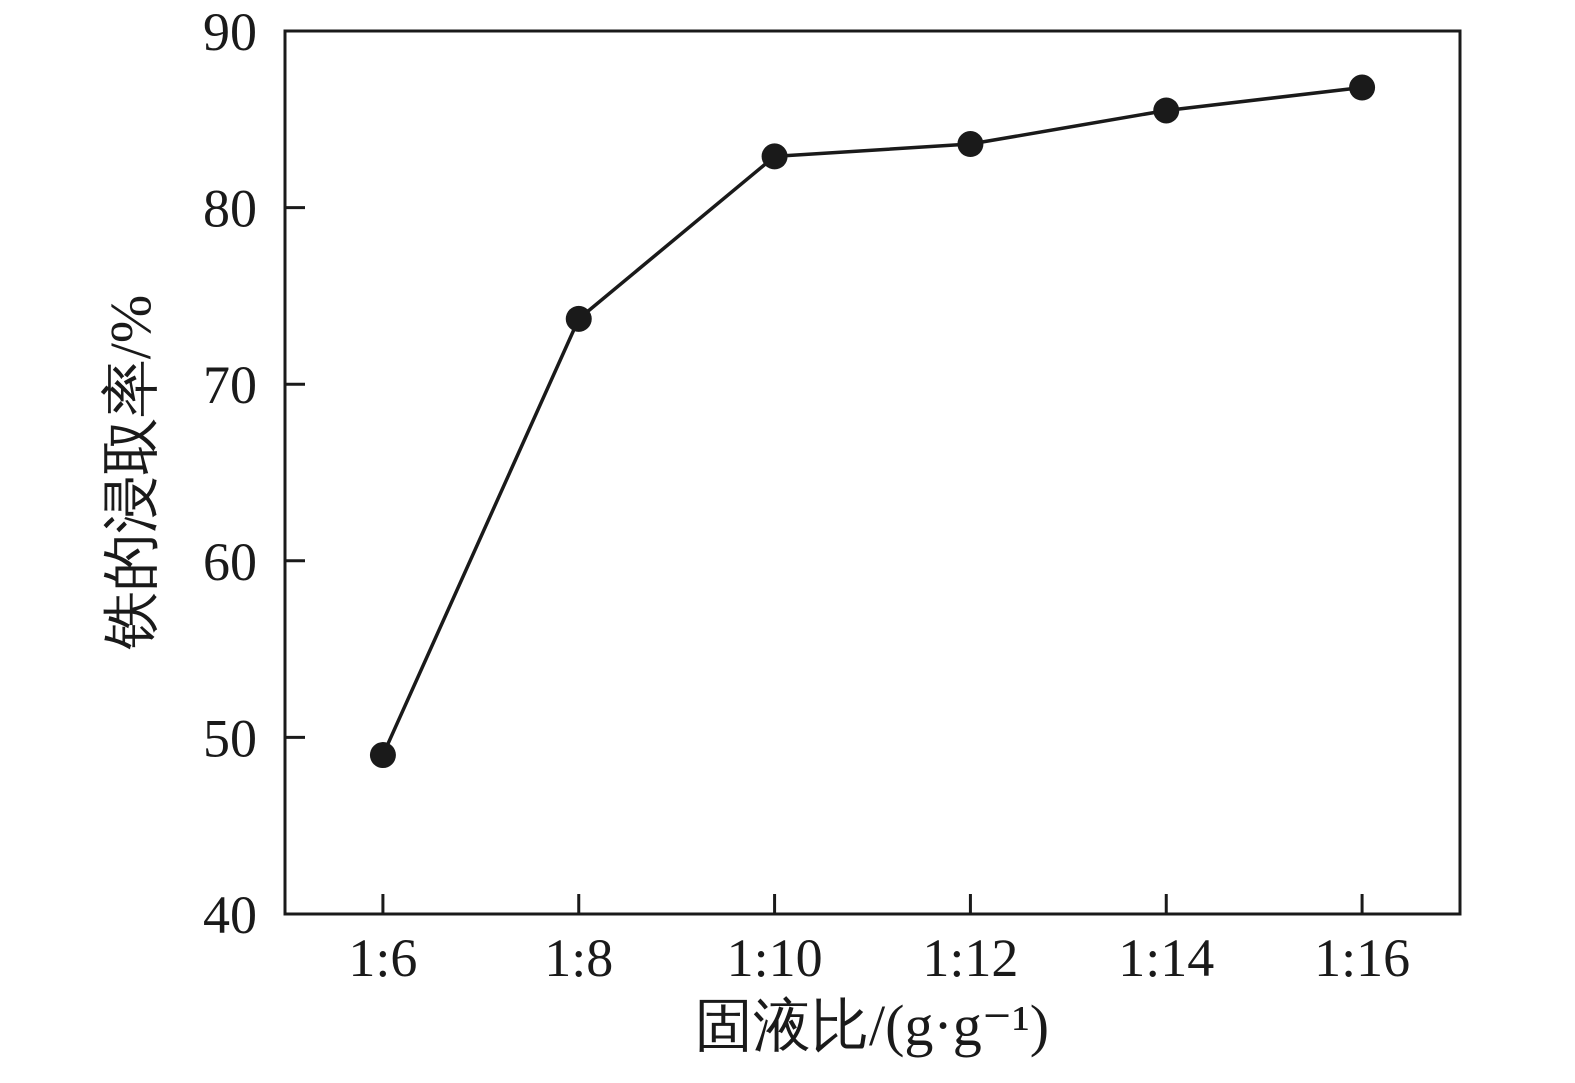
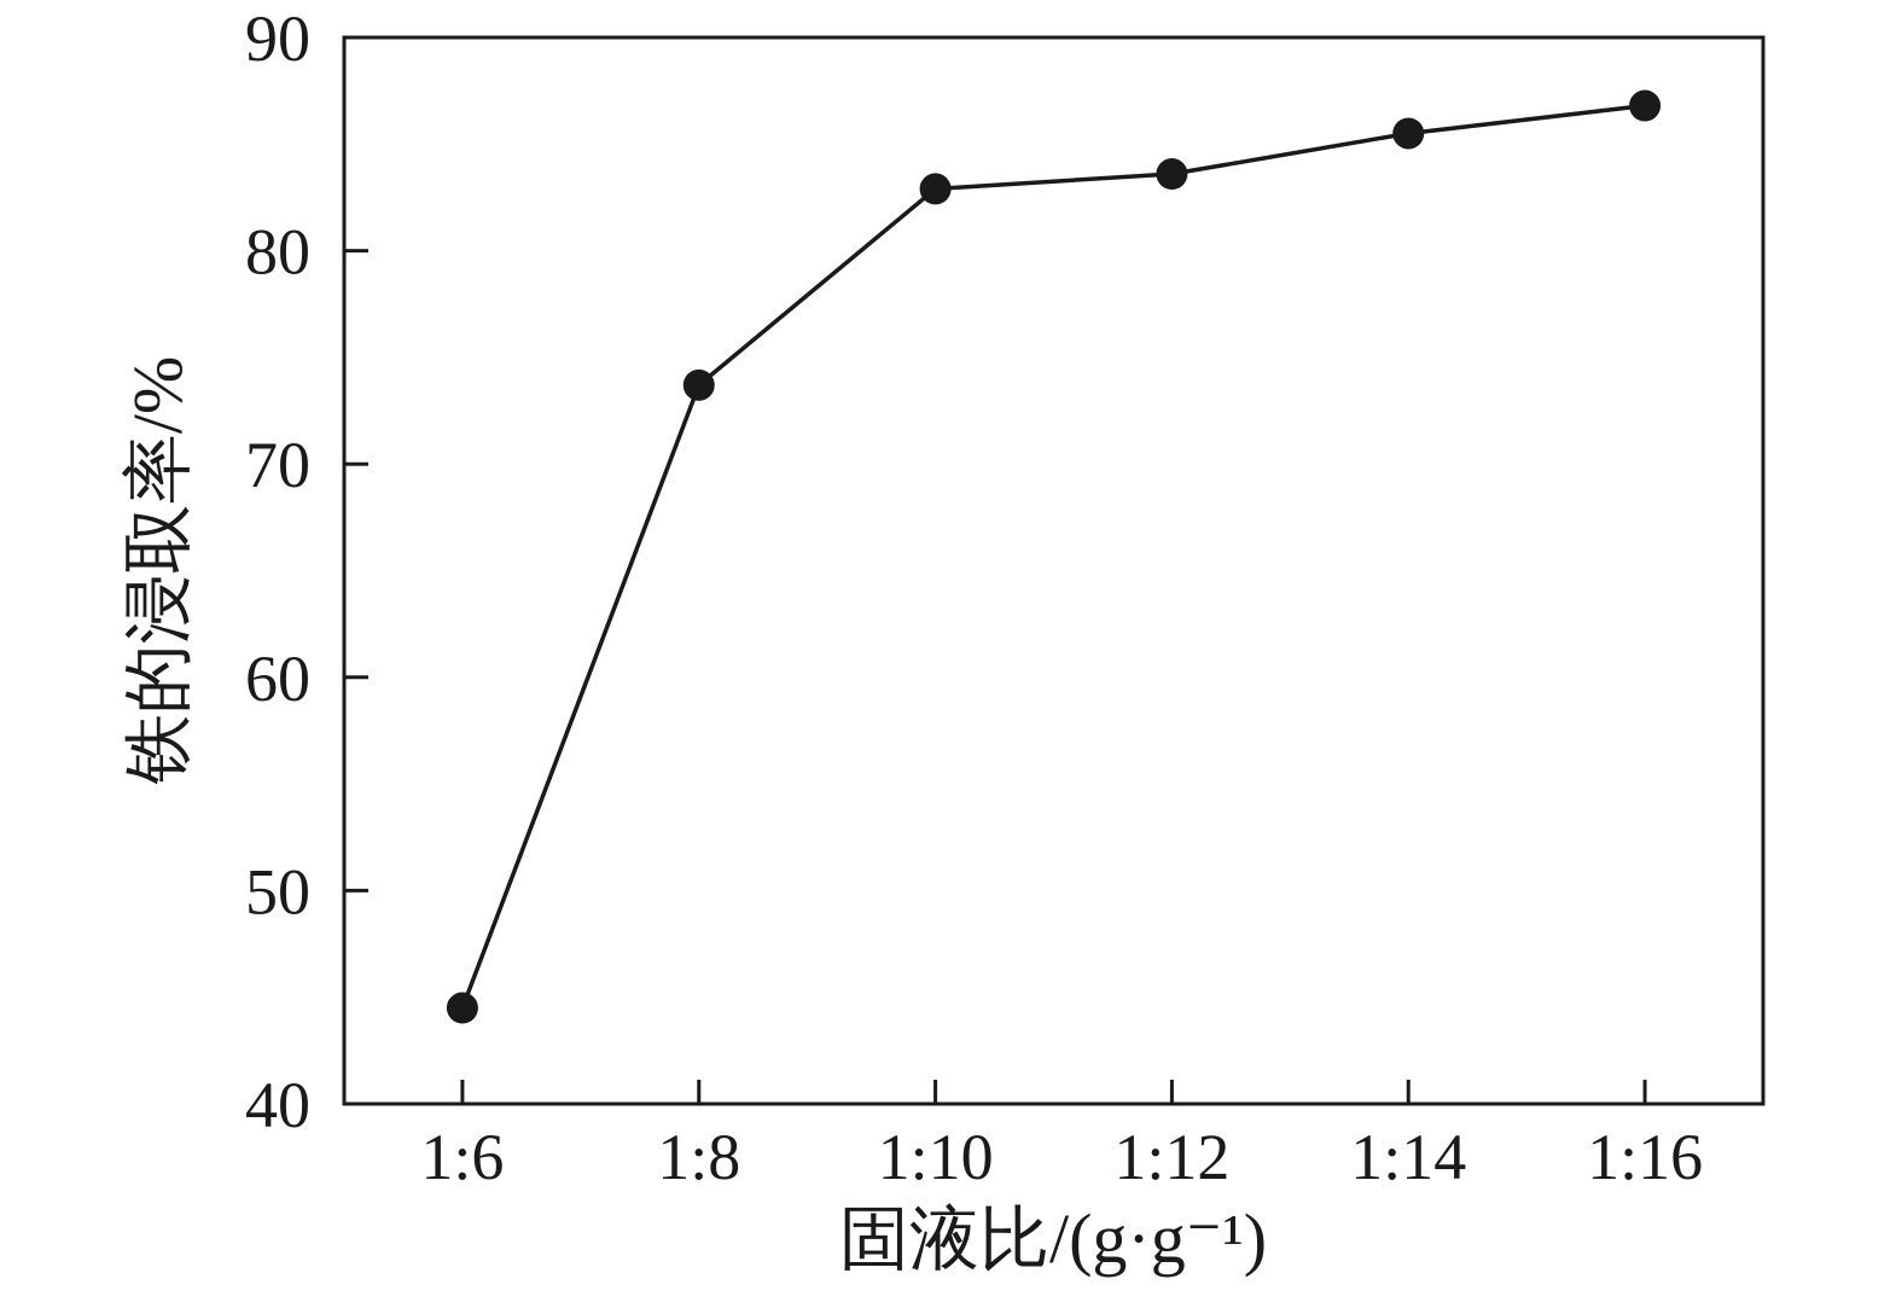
1:6: 49.0 -> 44.5
